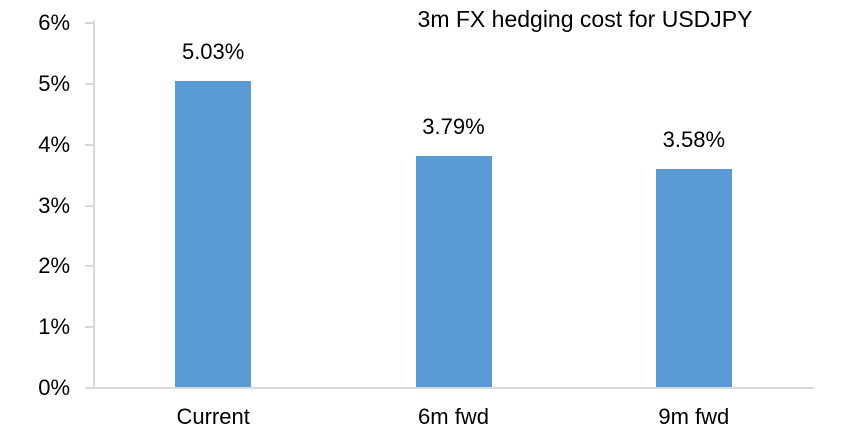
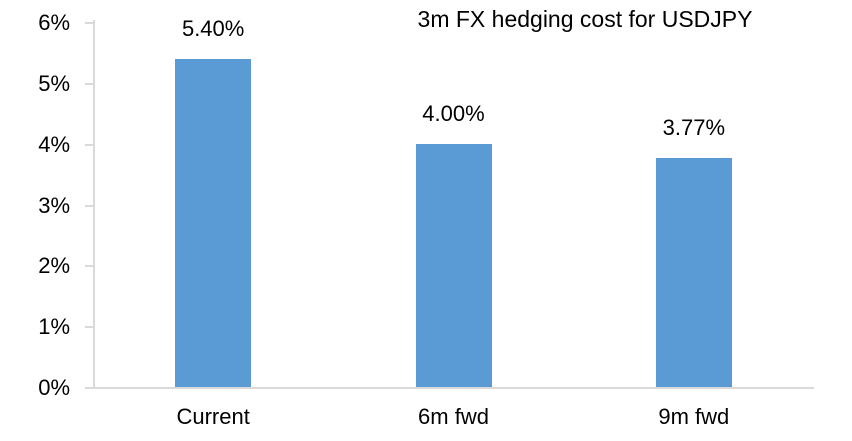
Current: 5.03% -> 5.40%
6m fwd: 3.79% -> 4.00%
9m fwd: 3.58% -> 3.77%
